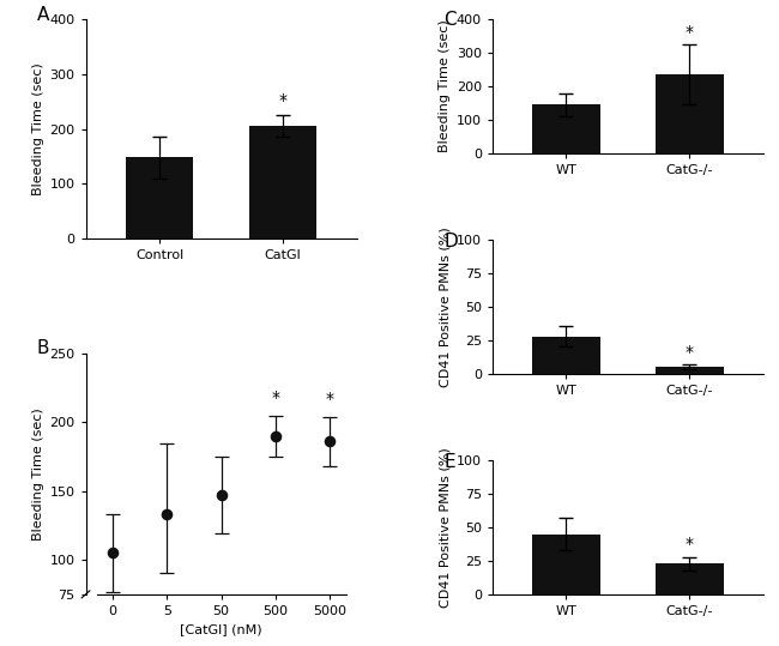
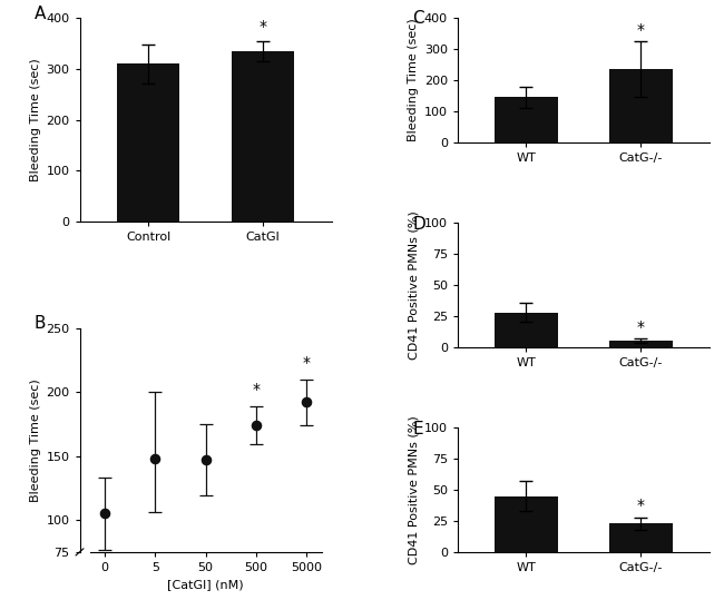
Control: 148 -> 310
CatGl: 205 -> 335
5: 133 -> 148
500: 190 -> 174
5000: 186 -> 192
